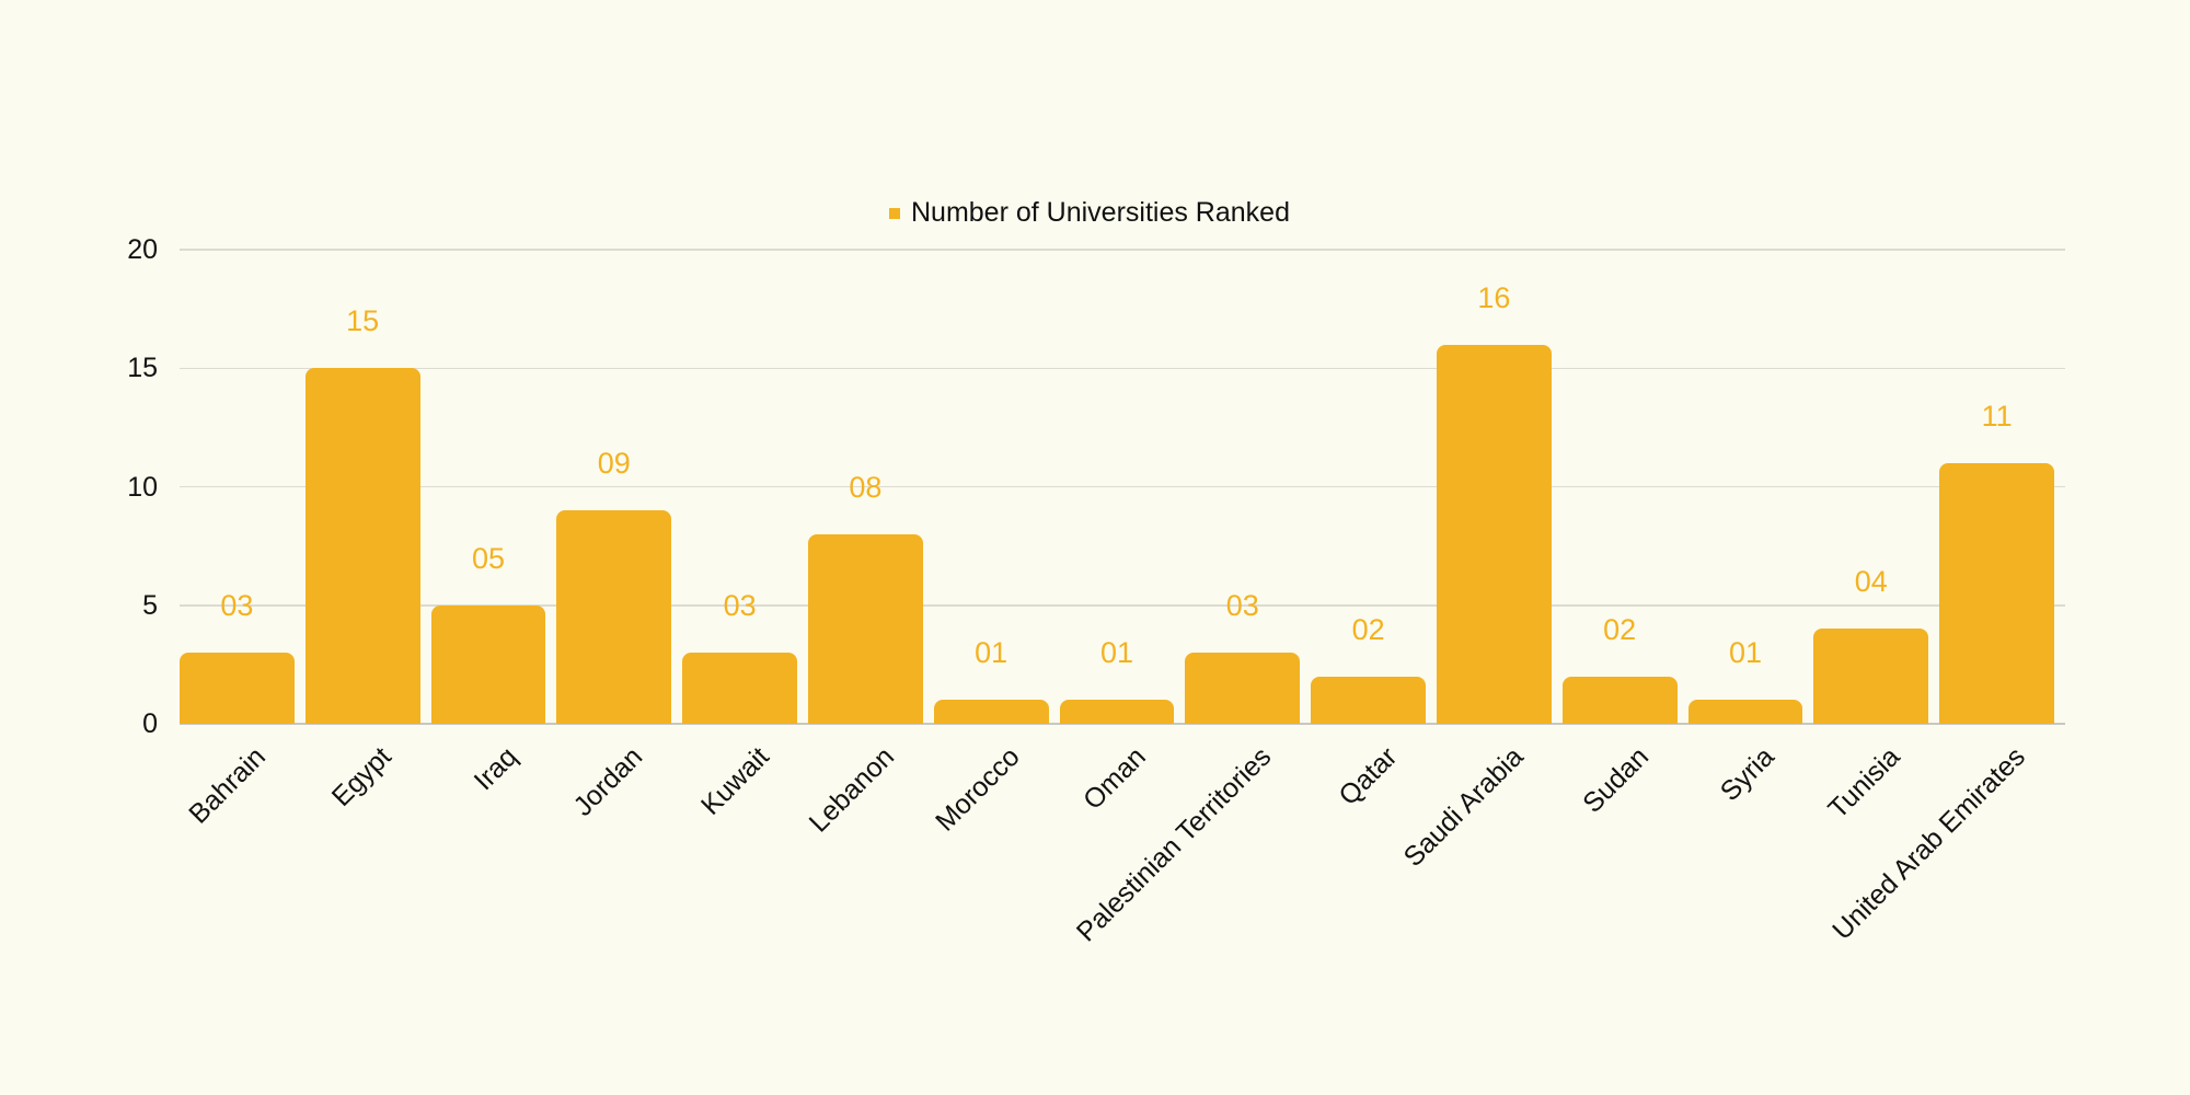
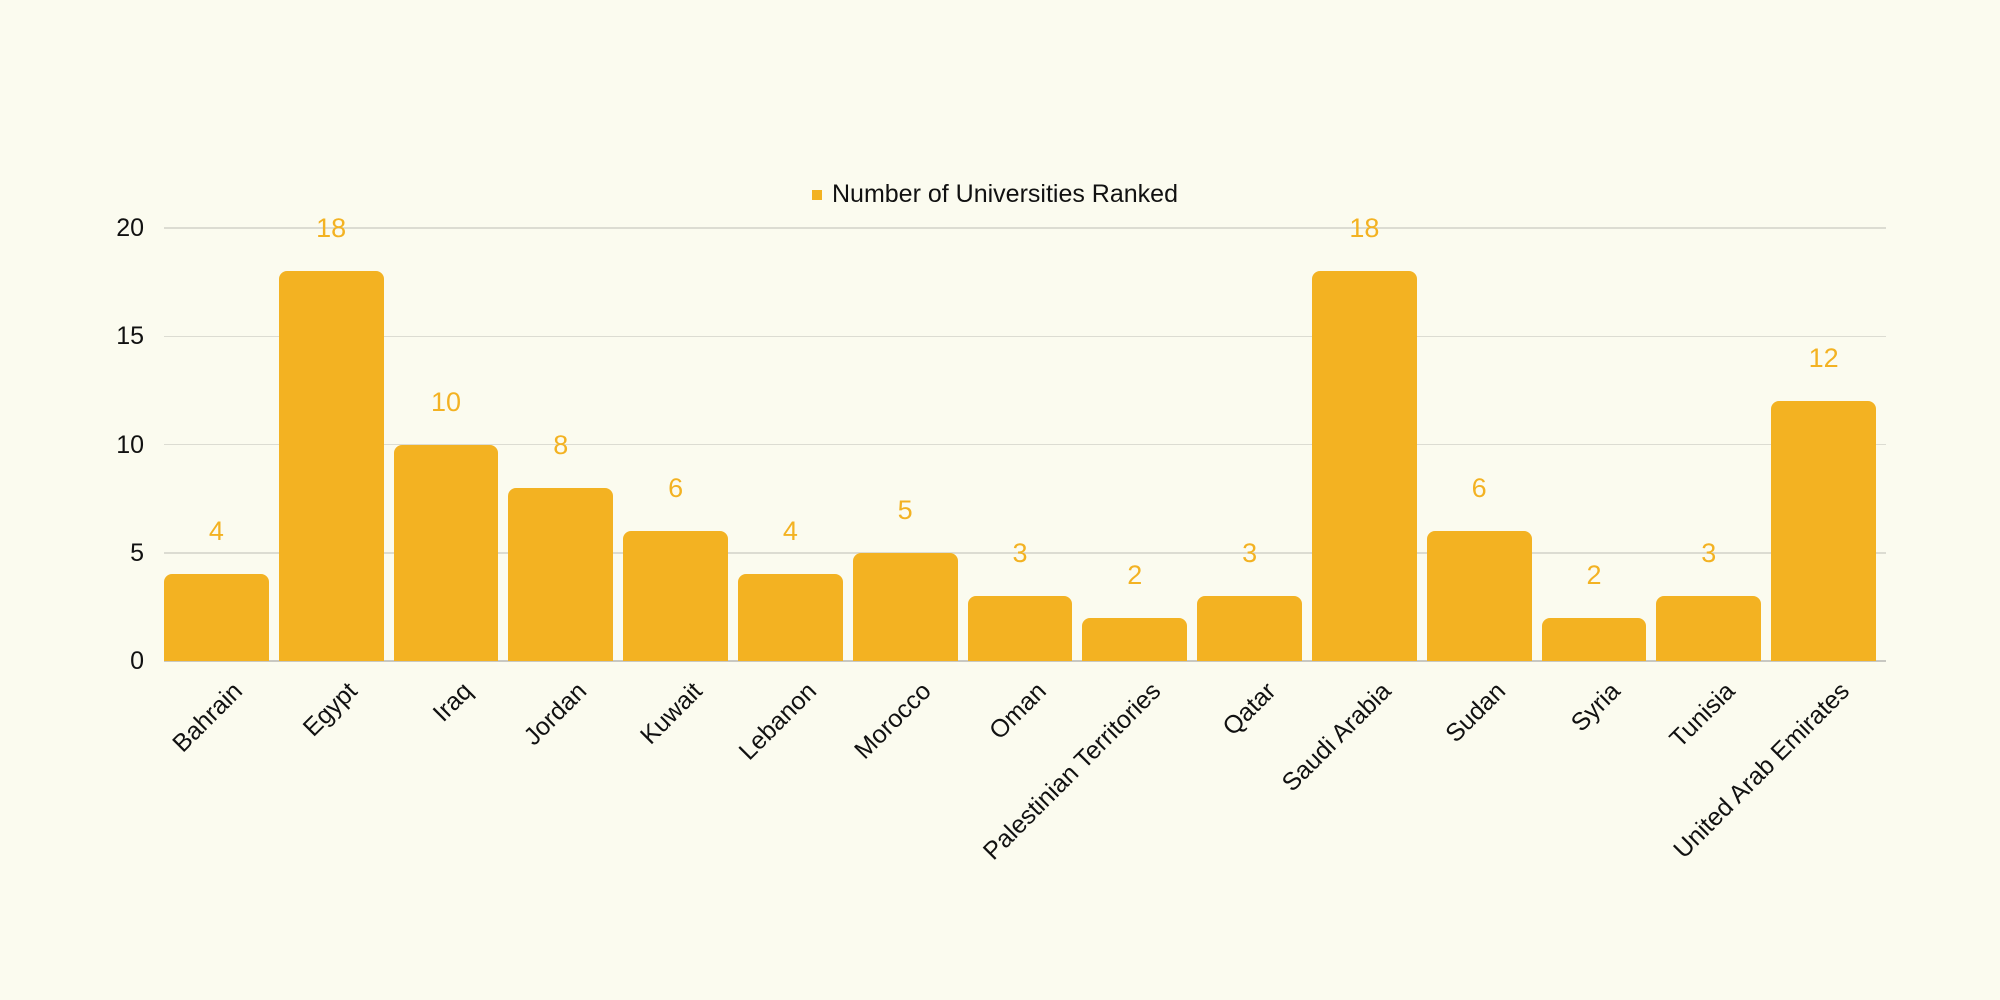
Bahrain: 03 -> 4
Egypt: 15 -> 18
Iraq: 05 -> 10
Jordan: 09 -> 8
Kuwait: 03 -> 6
Lebanon: 08 -> 4
Morocco: 01 -> 5
Oman: 01 -> 3
Palestinian Territories: 03 -> 2
Qatar: 02 -> 3
Saudi Arabia: 16 -> 18
Sudan: 02 -> 6
Syria: 01 -> 2
Tunisia: 04 -> 3
United Arab Emirates: 11 -> 12
